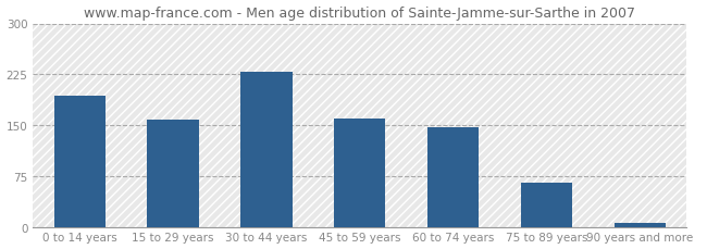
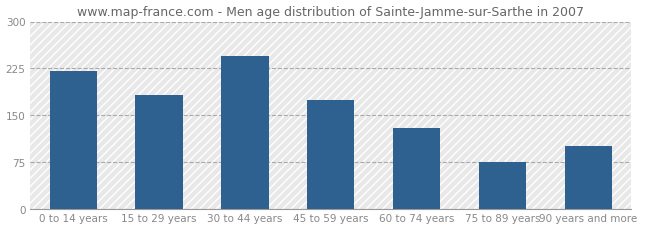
0 to 14 years: 193 -> 220
15 to 29 years: 158 -> 182
30 to 44 years: 228 -> 244
45 to 59 years: 159 -> 174
60 to 74 years: 147 -> 130
75 to 89 years: 65 -> 74
90 years and more: 5 -> 100
